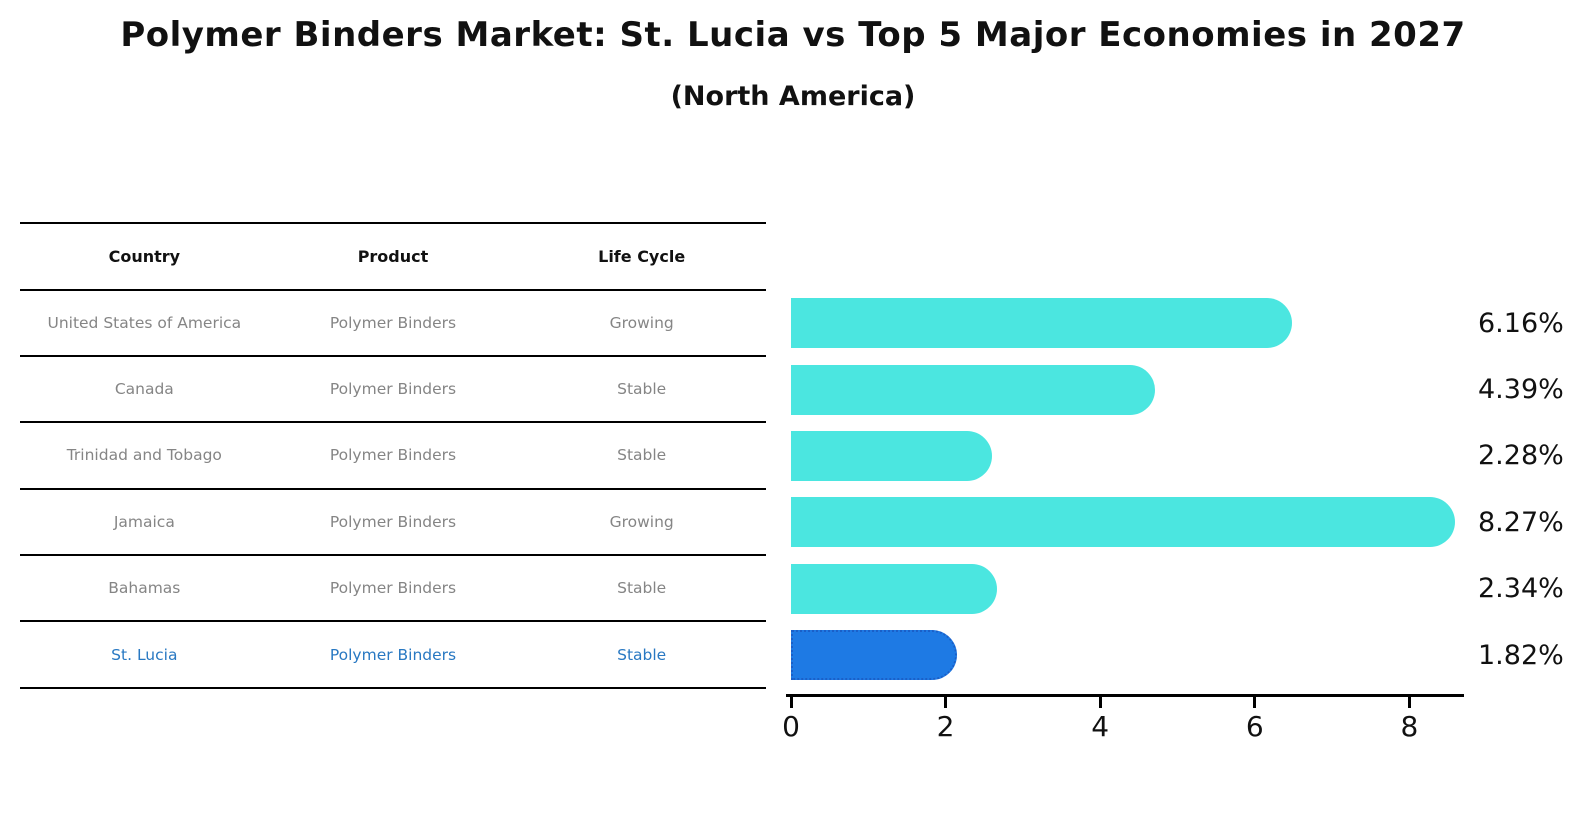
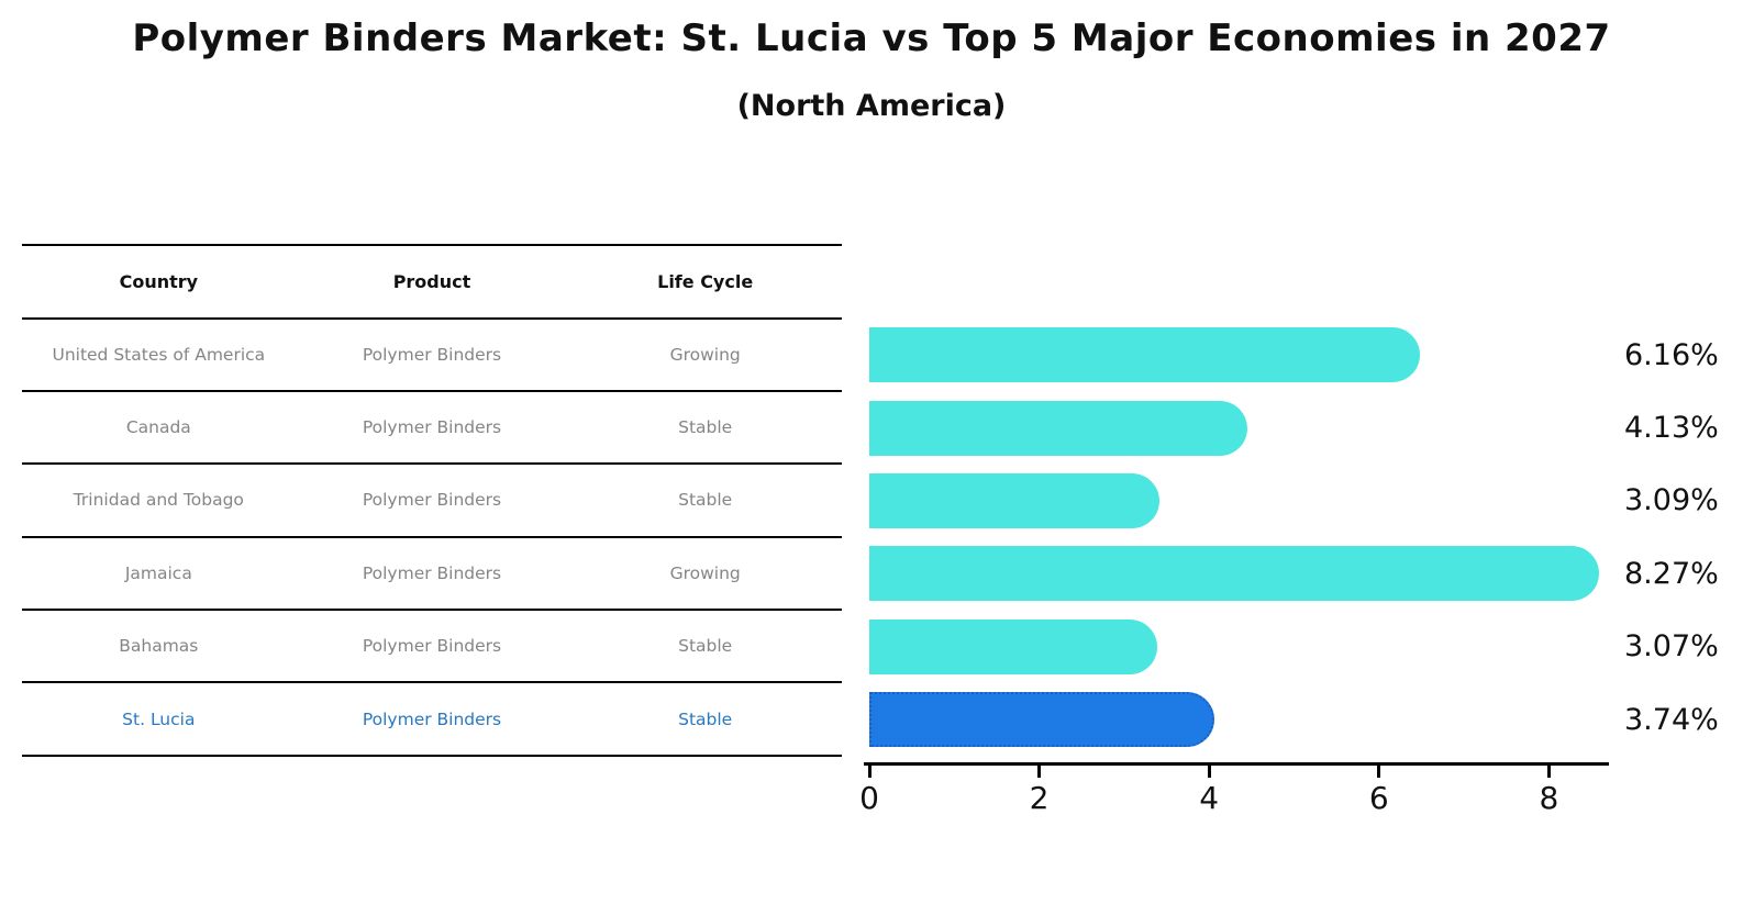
Canada: 4.39% -> 4.13%
Trinidad and Tobago: 2.28% -> 3.09%
Bahamas: 2.34% -> 3.07%
St. Lucia: 1.82% -> 3.74%
